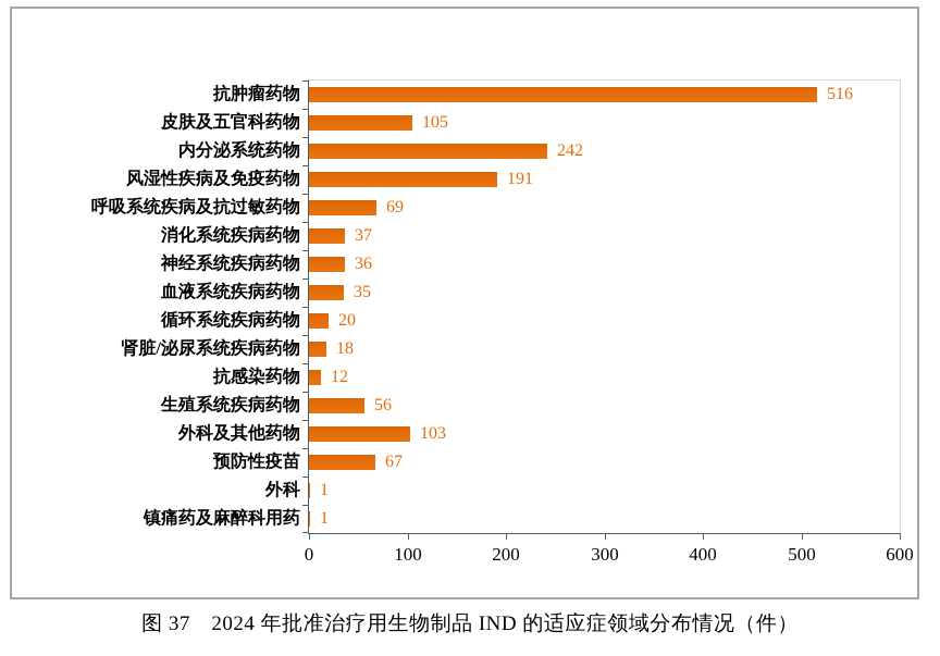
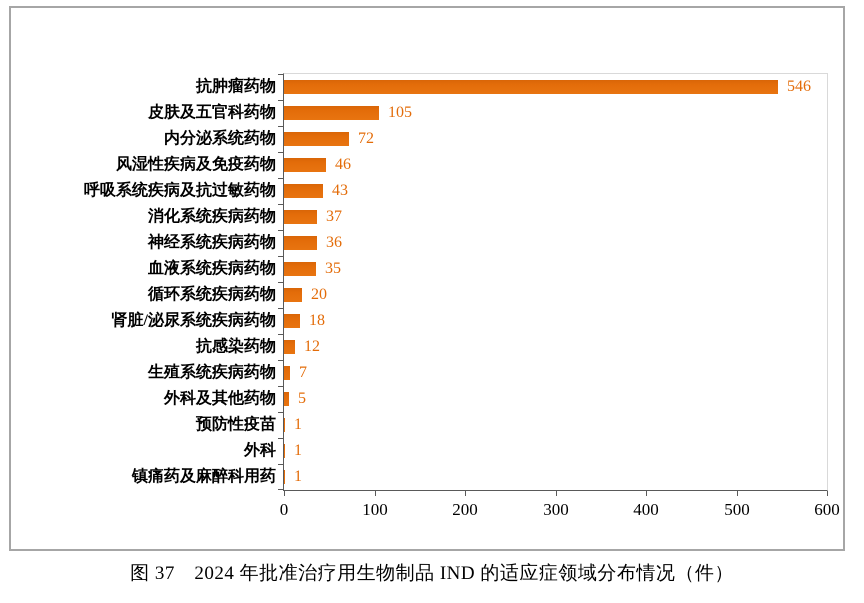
抗肿瘤药物: 516 -> 546
内分泌系统药物: 242 -> 72
风湿性疾病及免疫药物: 191 -> 46
呼吸系统疾病及抗过敏药物: 69 -> 43
生殖系统疾病药物: 56 -> 7
外科及其他药物: 103 -> 5
预防性疫苗: 67 -> 1
